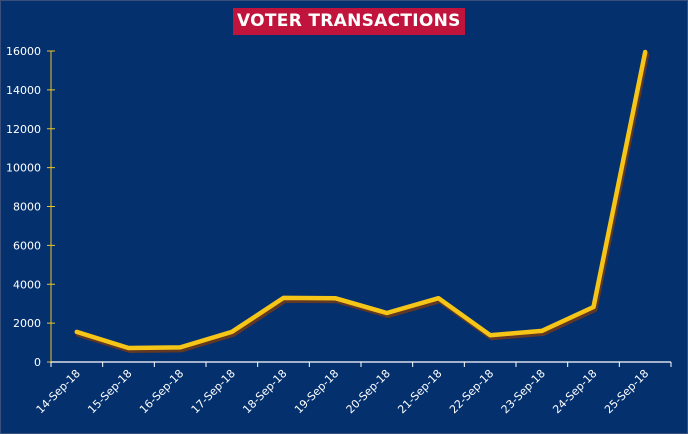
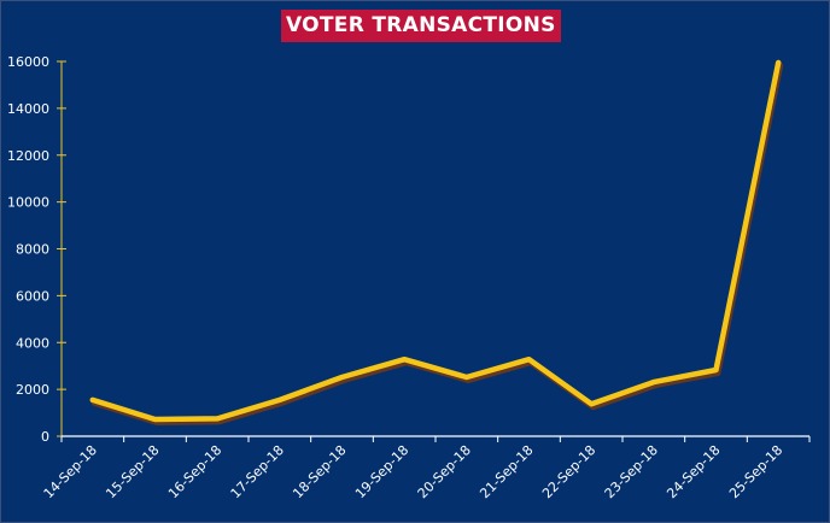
18-Sep-18: 3300 -> 2500
23-Sep-18: 1600 -> 2300
